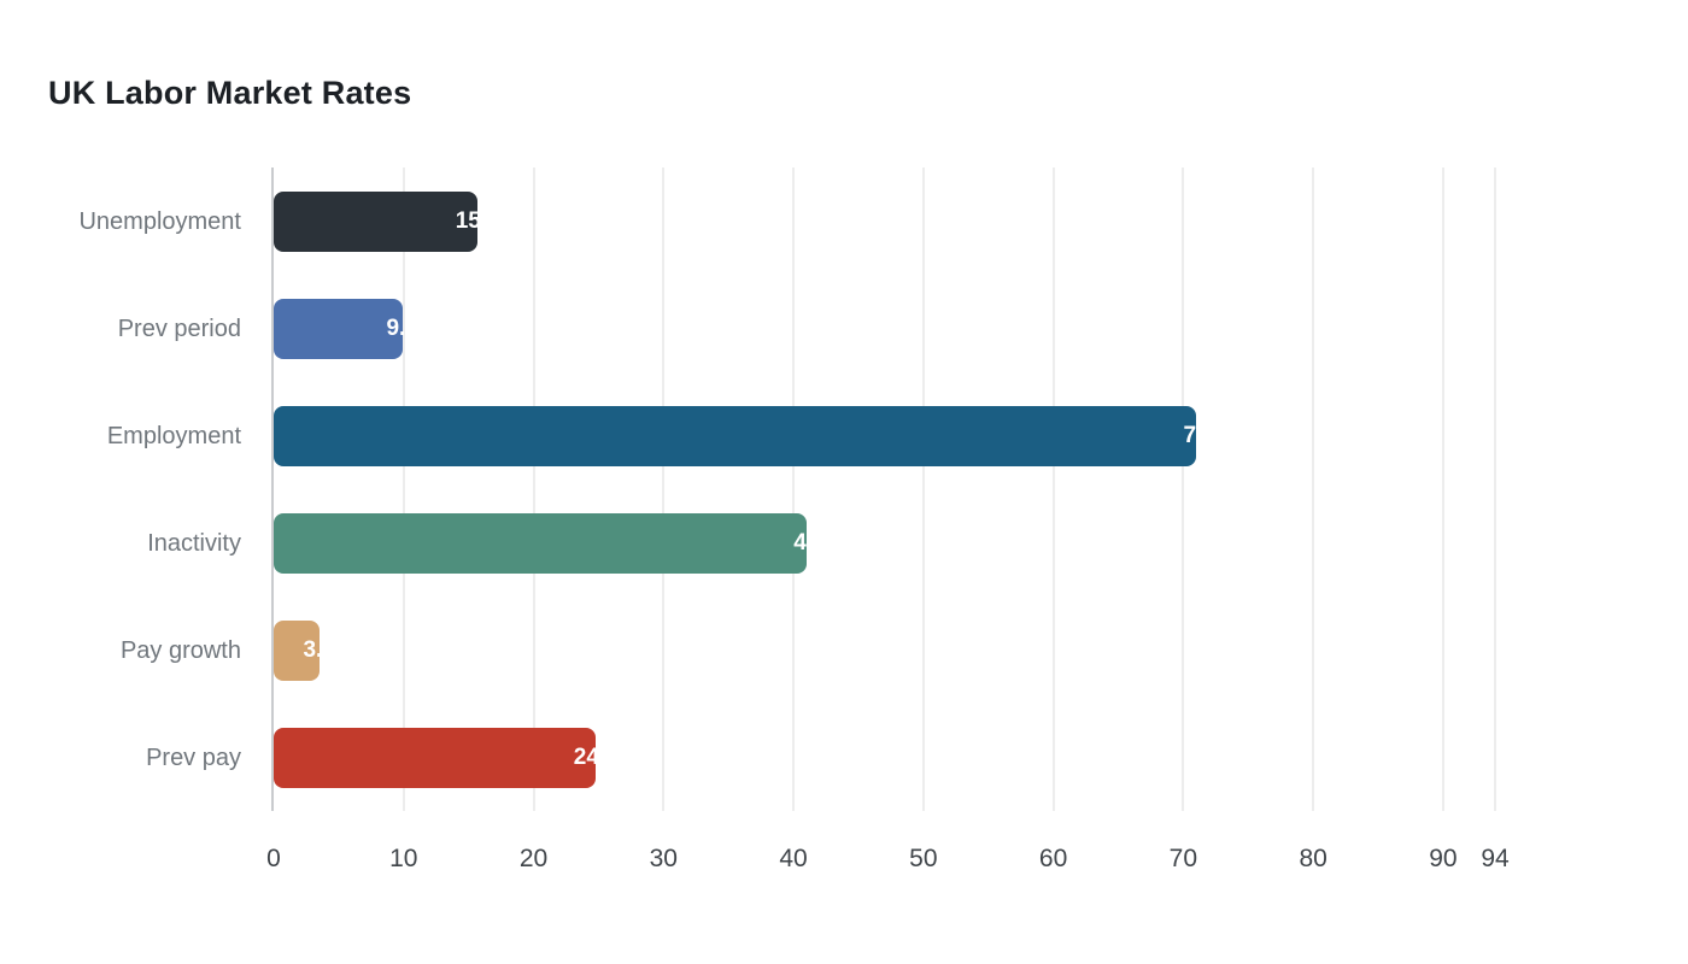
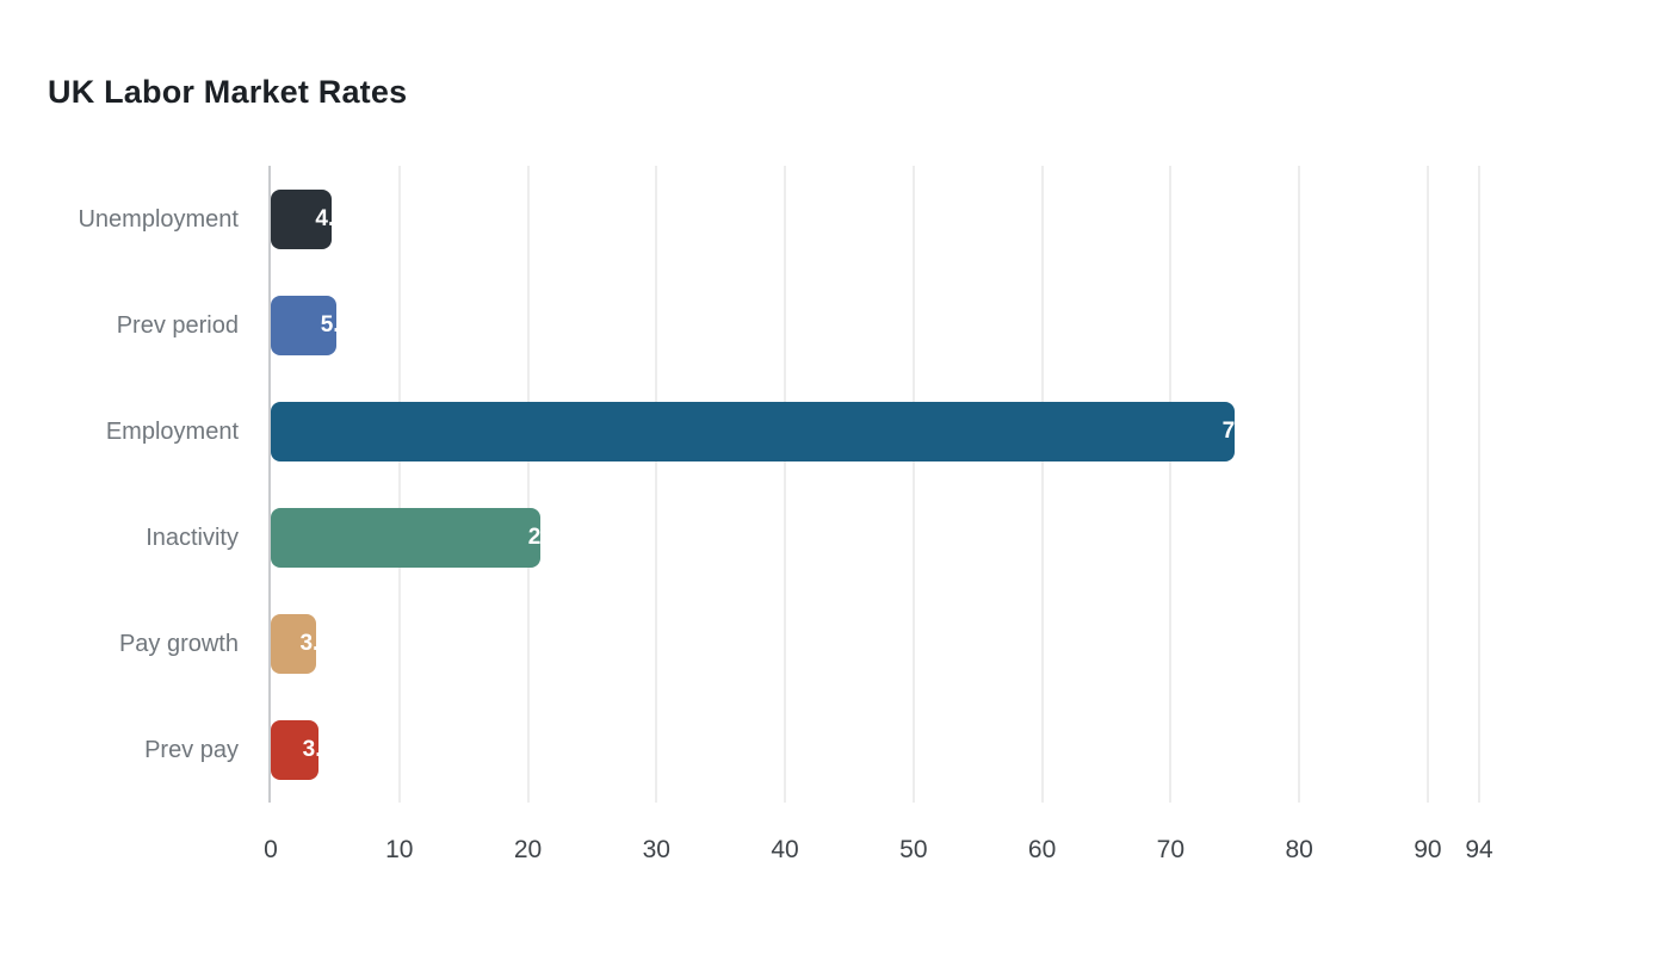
Unemployment: 15.7 -> 4.7
Prev period: 9.9 -> 5.1
Employment: 71 -> 75
Inactivity: 41 -> 21
Prev pay: 24.8 -> 3.7
